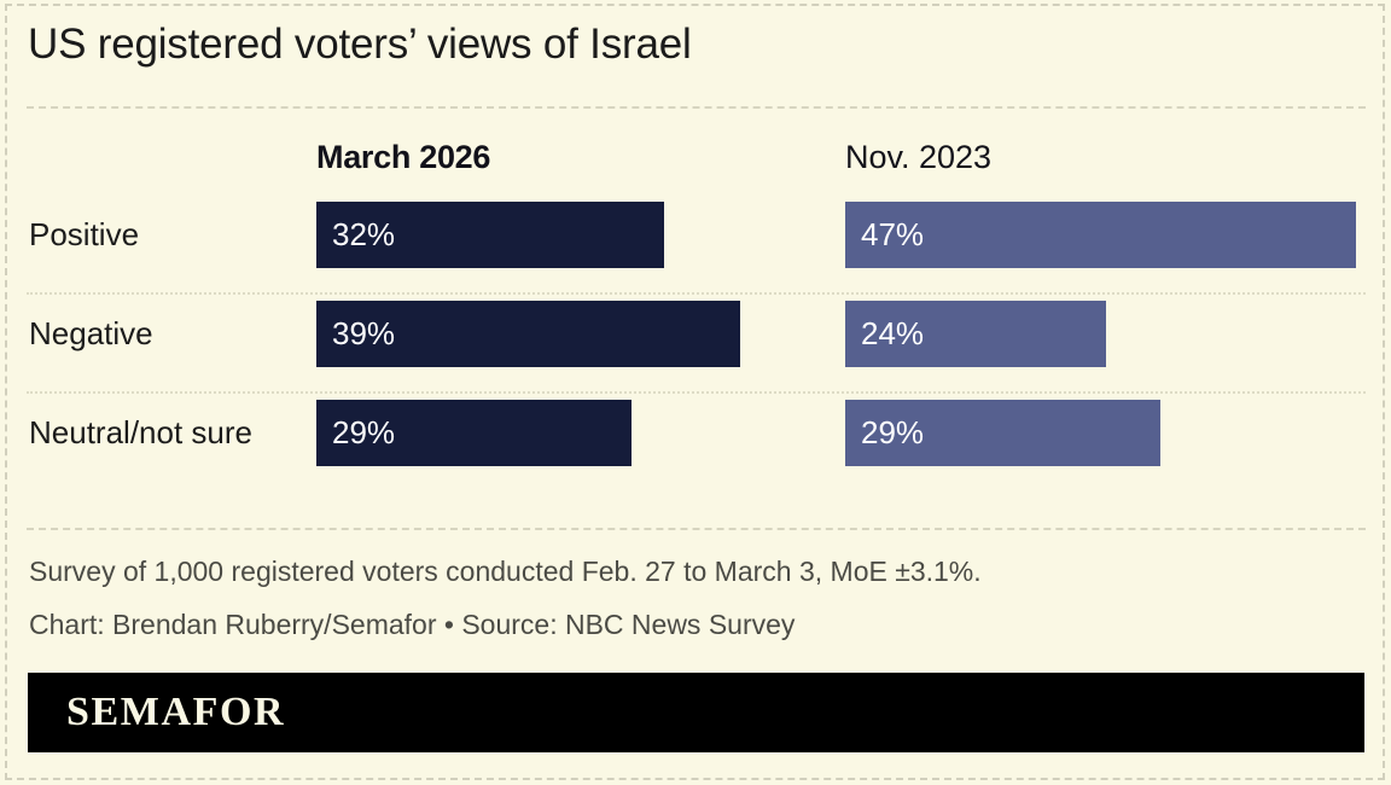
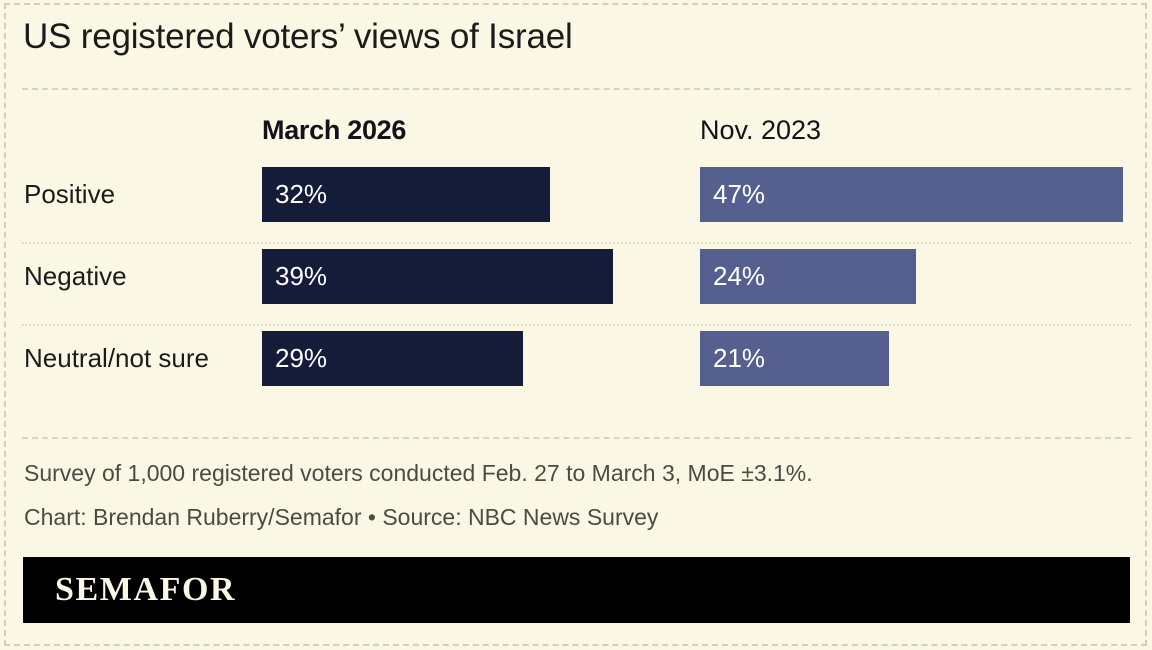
Nov. 2023/Neutral/not sure: 29% -> 21%
